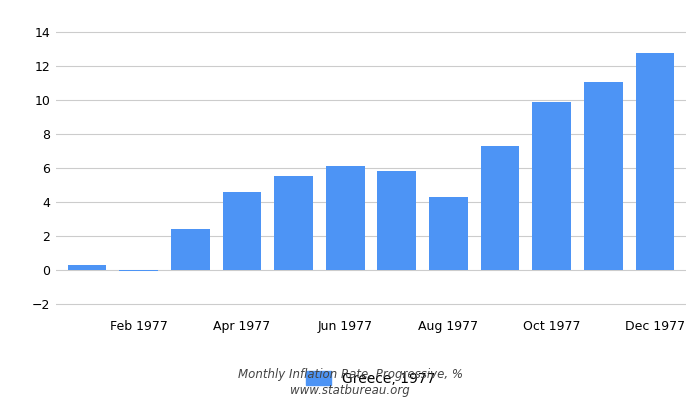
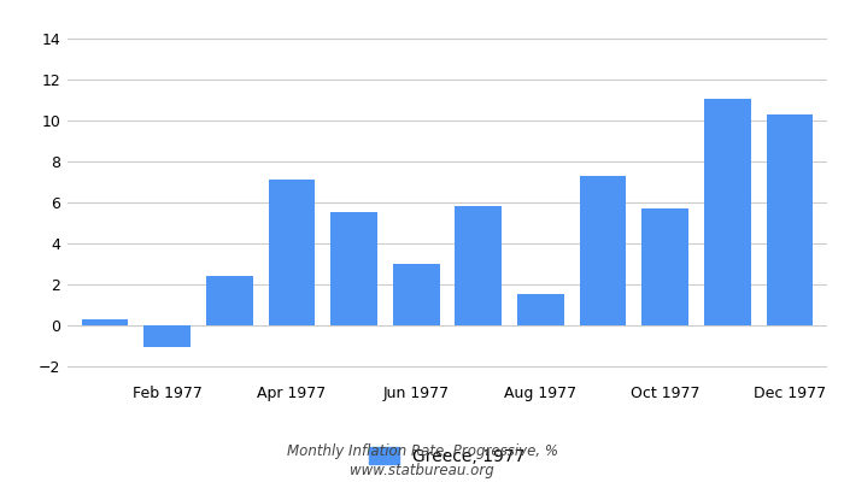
Feb 1977: -0.1 -> -1.1
Apr 1977: 4.6 -> 7.1
Jun 1977: 6.1 -> 3.0
Aug 1977: 4.3 -> 1.5
Oct 1977: 9.9 -> 5.7
Dec 1977: 12.8 -> 10.3
